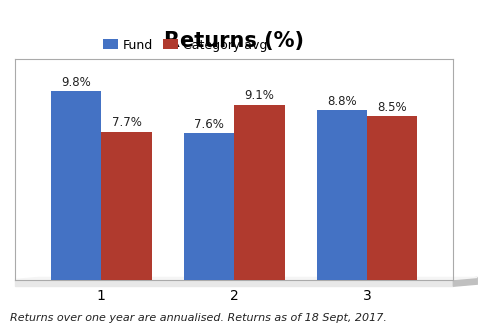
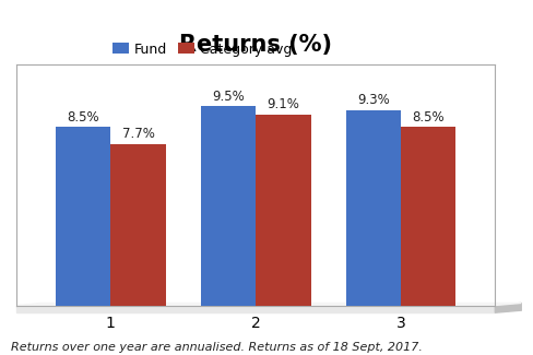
Fund/1: 9.8% -> 8.5%
Fund/2: 7.6% -> 9.5%
Fund/3: 8.8% -> 9.3%
